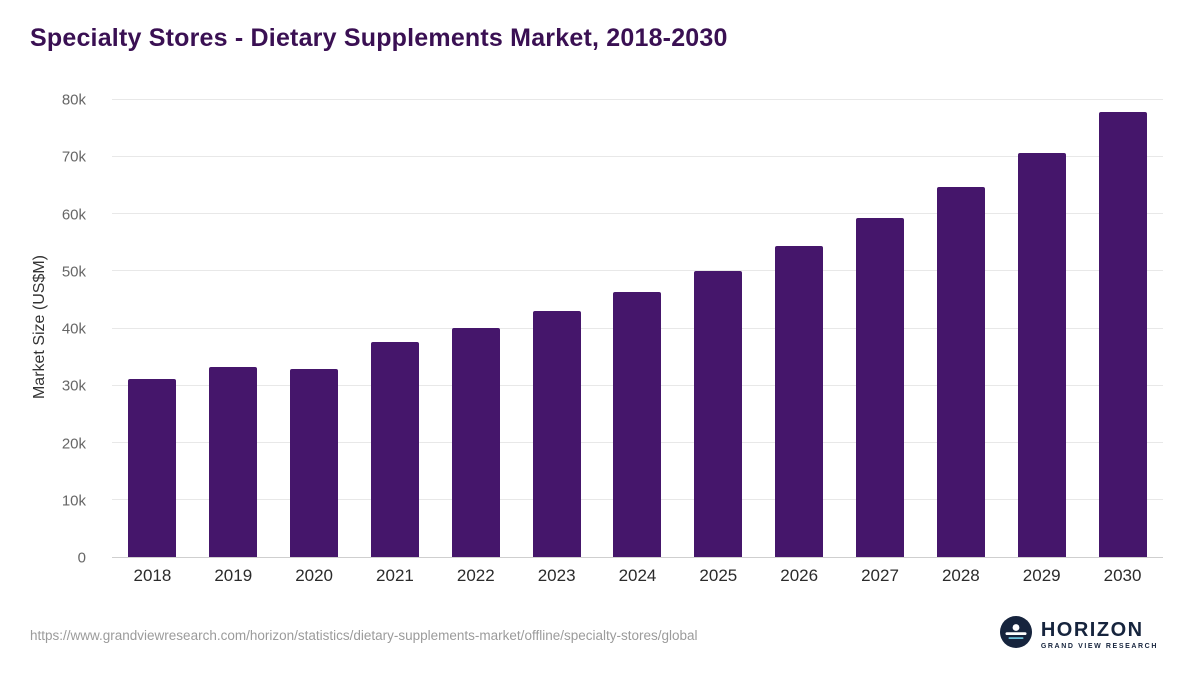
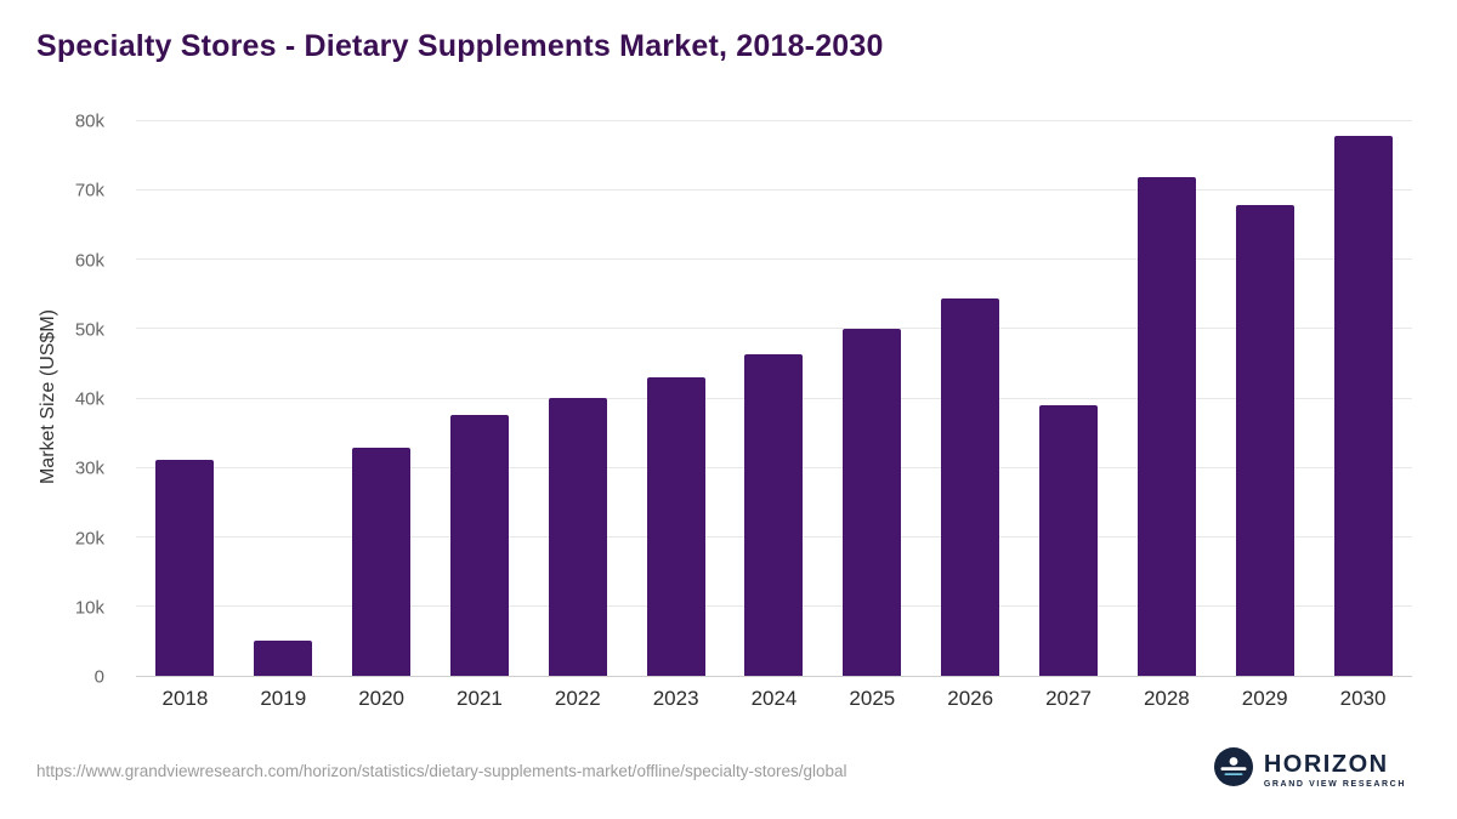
2019: 33k -> 5k
2027: 59k -> 39k
2028: 65k -> 72k
2029: 71k -> 68k
